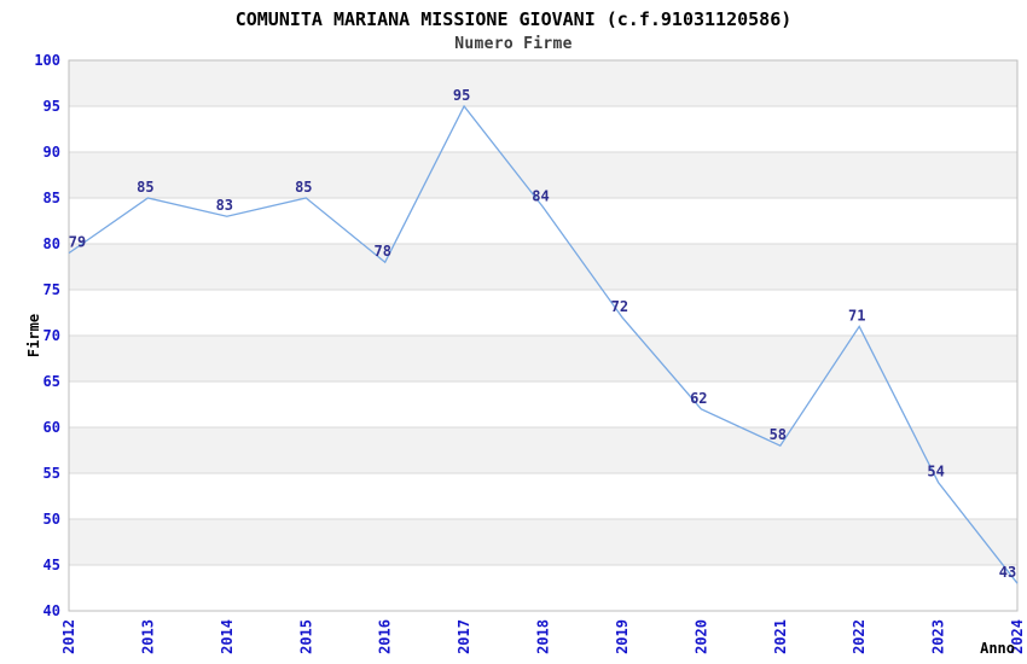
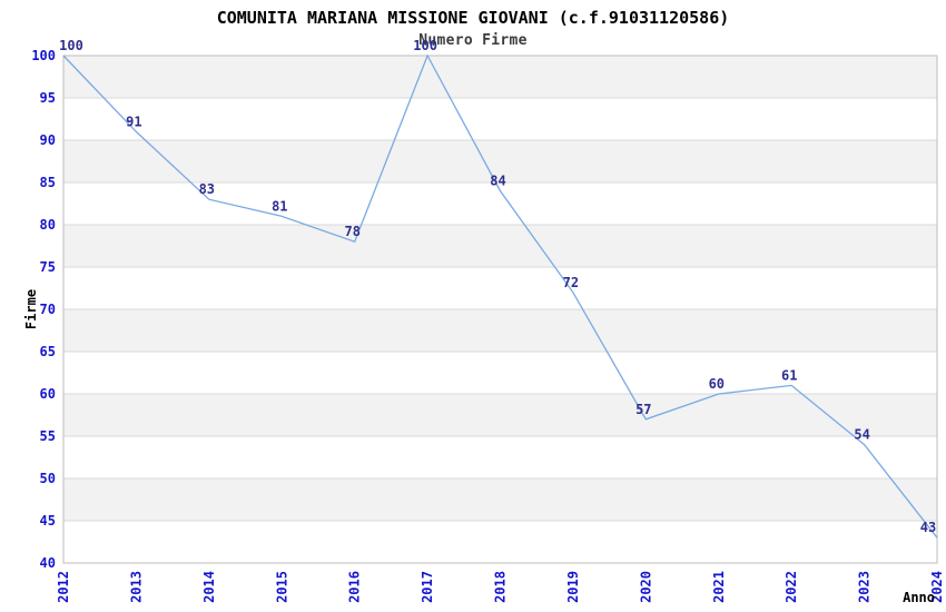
2012: 79 -> 100
2013: 85 -> 91
2015: 85 -> 81
2017: 95 -> 100
2020: 62 -> 57
2021: 58 -> 60
2022: 71 -> 61
